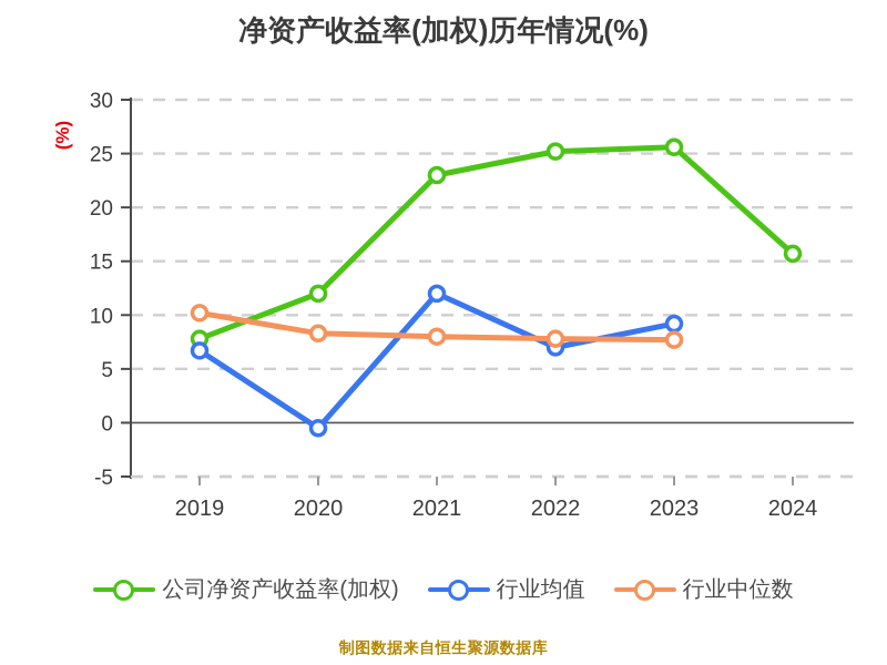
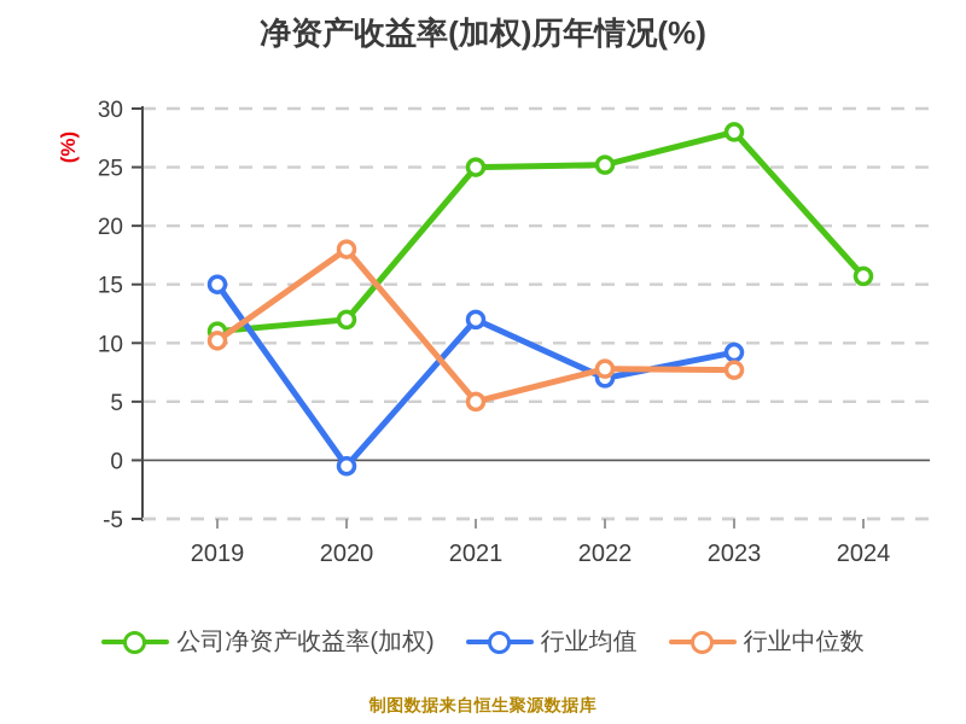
公司净资产收益率(加权)/2019: 8 -> 11
行业均值/2019: 7 -> 15
行业中位数/2020: 8 -> 18
公司净资产收益率(加权)/2021: 23 -> 25
行业中位数/2021: 8 -> 5
公司净资产收益率(加权)/2023: 26 -> 28
